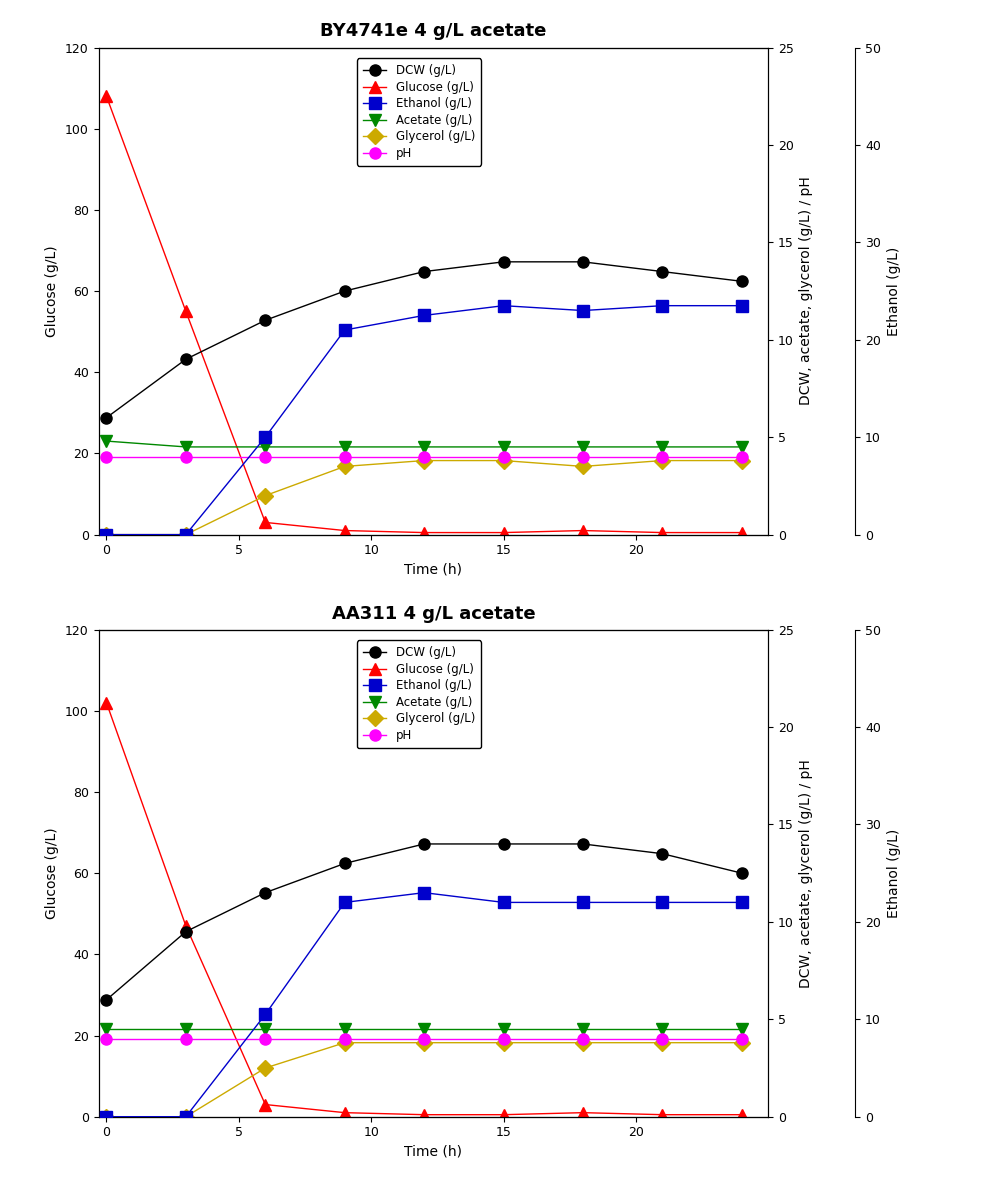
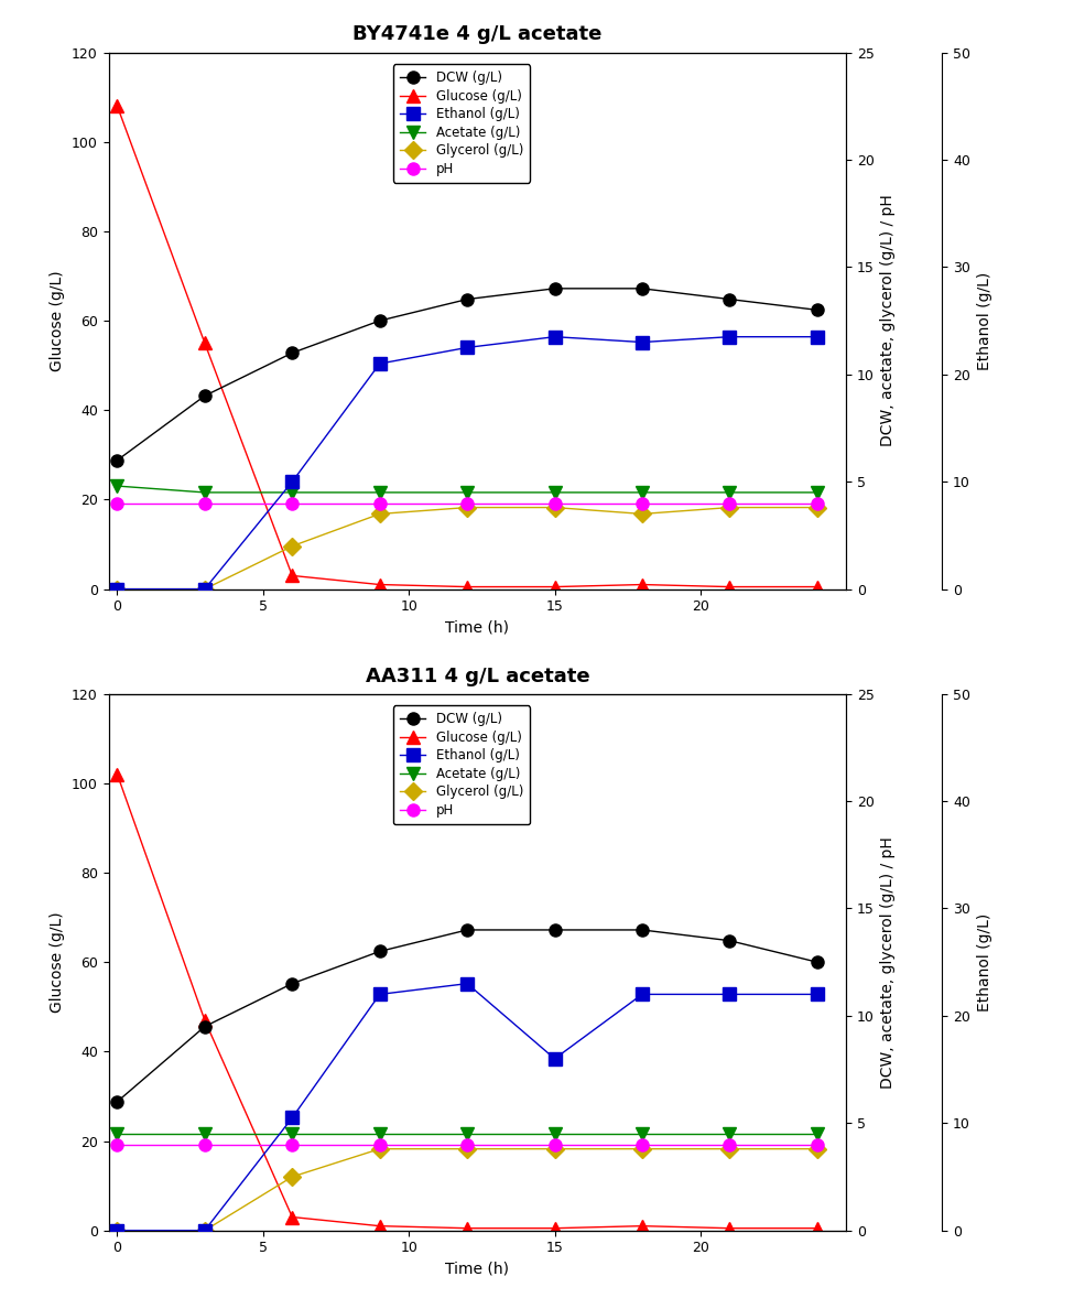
AA311 4 g/L acetate/Ethanol (g/L)/15: 22.0 -> 16.0
